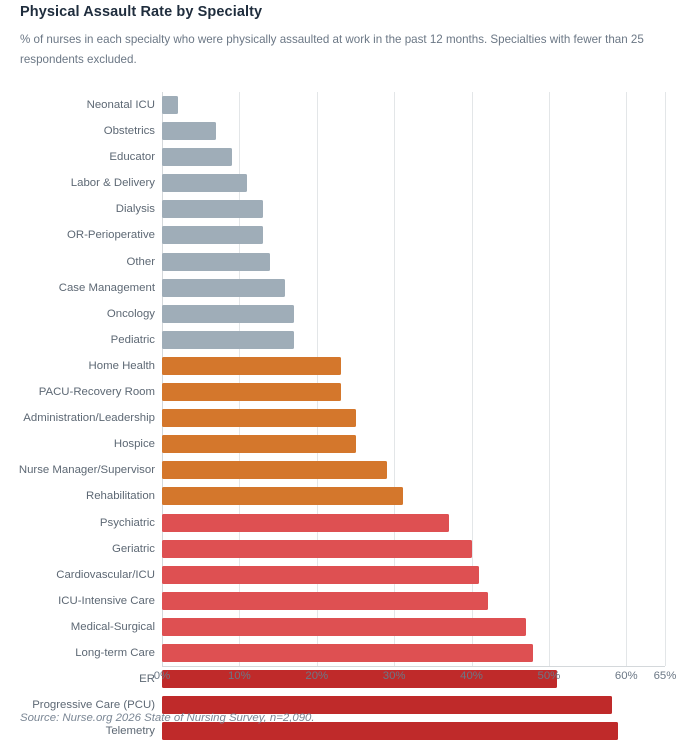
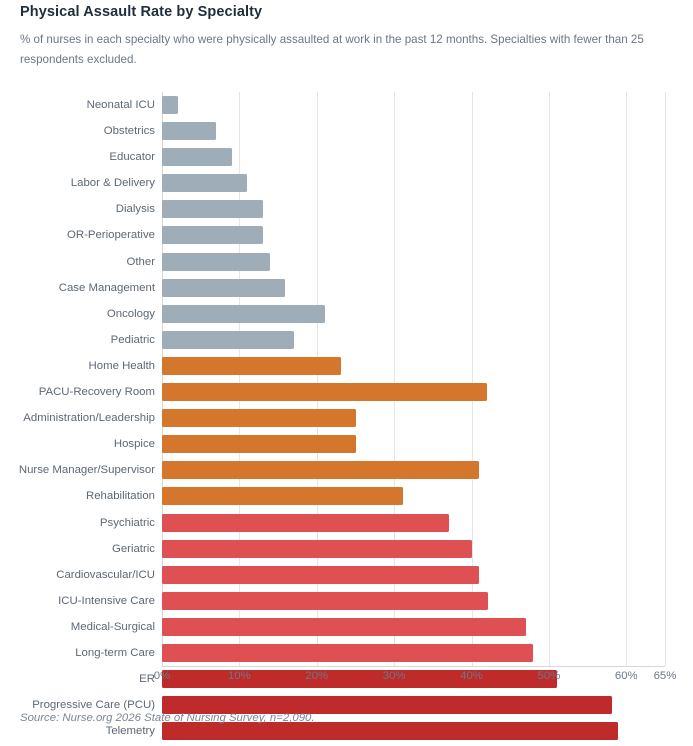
Oncology: 17% -> 21%
PACU-Recovery Room: 23% -> 42%
Nurse Manager/Supervisor: 29% -> 41%
